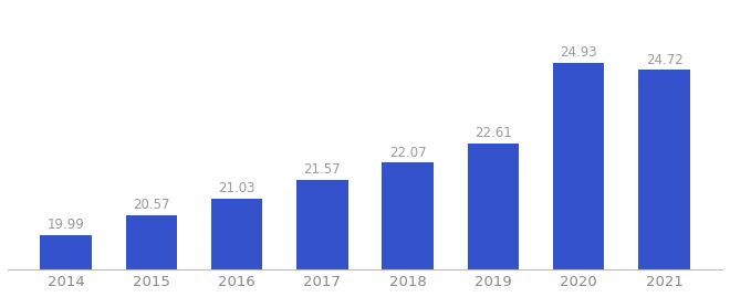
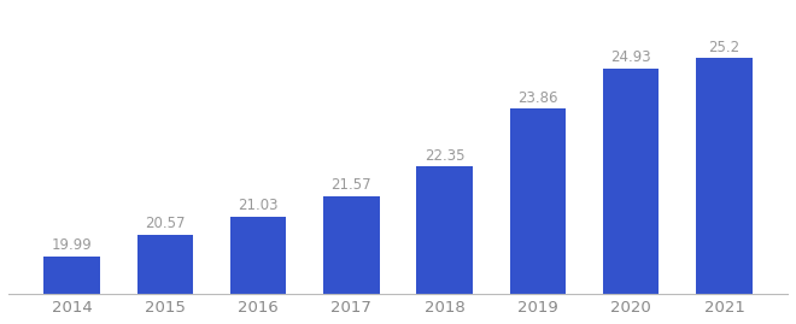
2018: 22.07 -> 22.35
2019: 22.61 -> 23.86
2021: 24.72 -> 25.2
